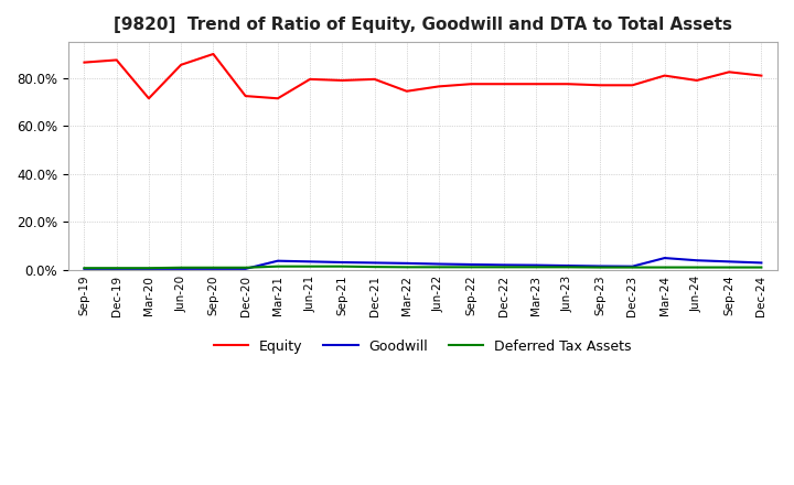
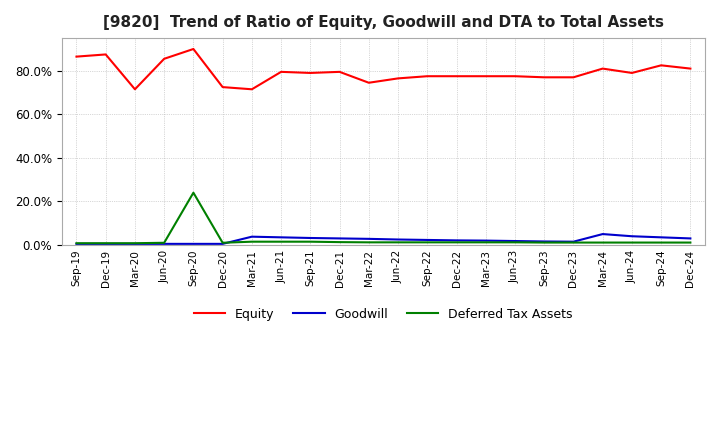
Deferred Tax Assets/Sep-20: 1.0% -> 24.0%
